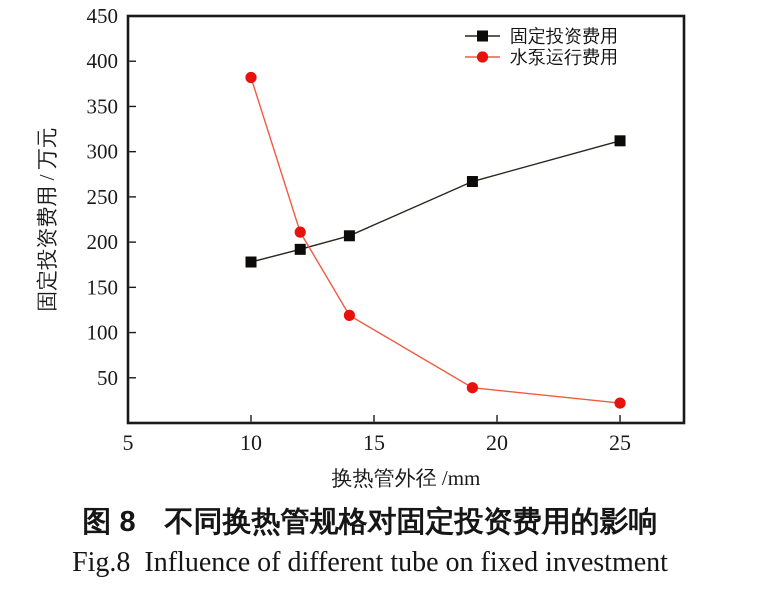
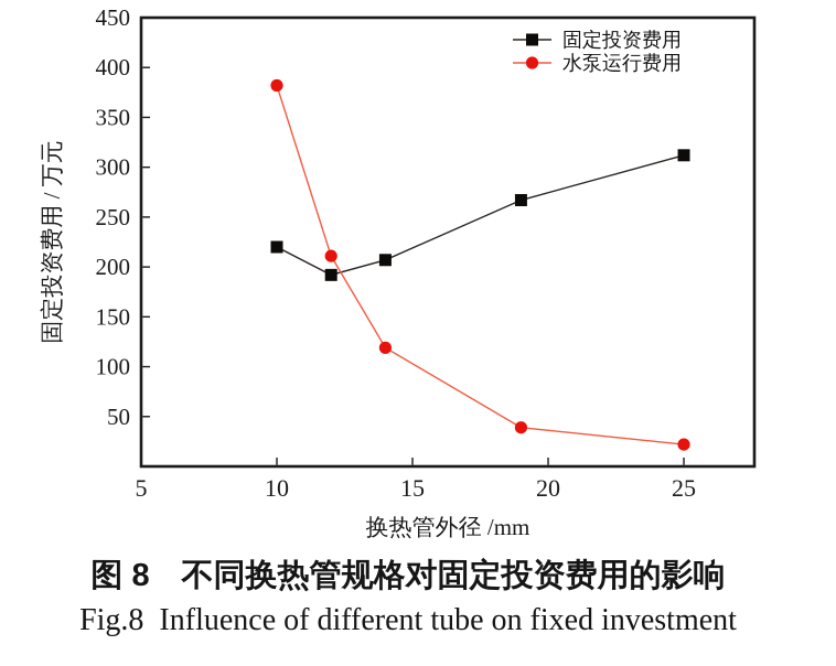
固定投资费用/10: 180 -> 220
